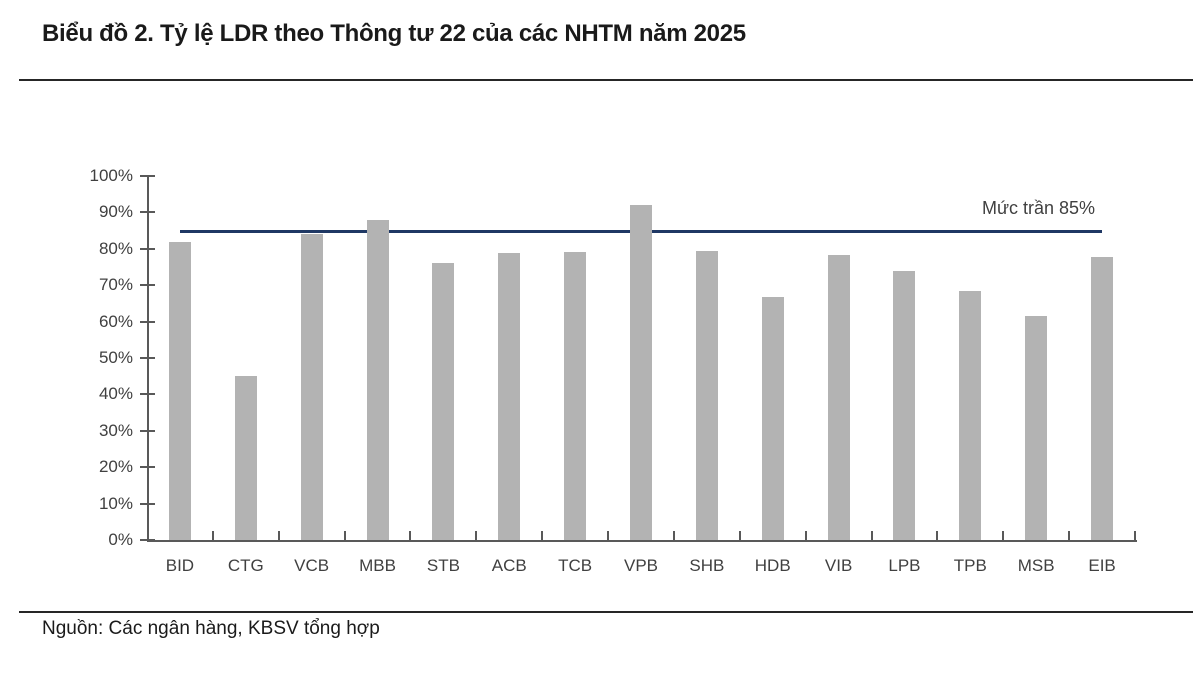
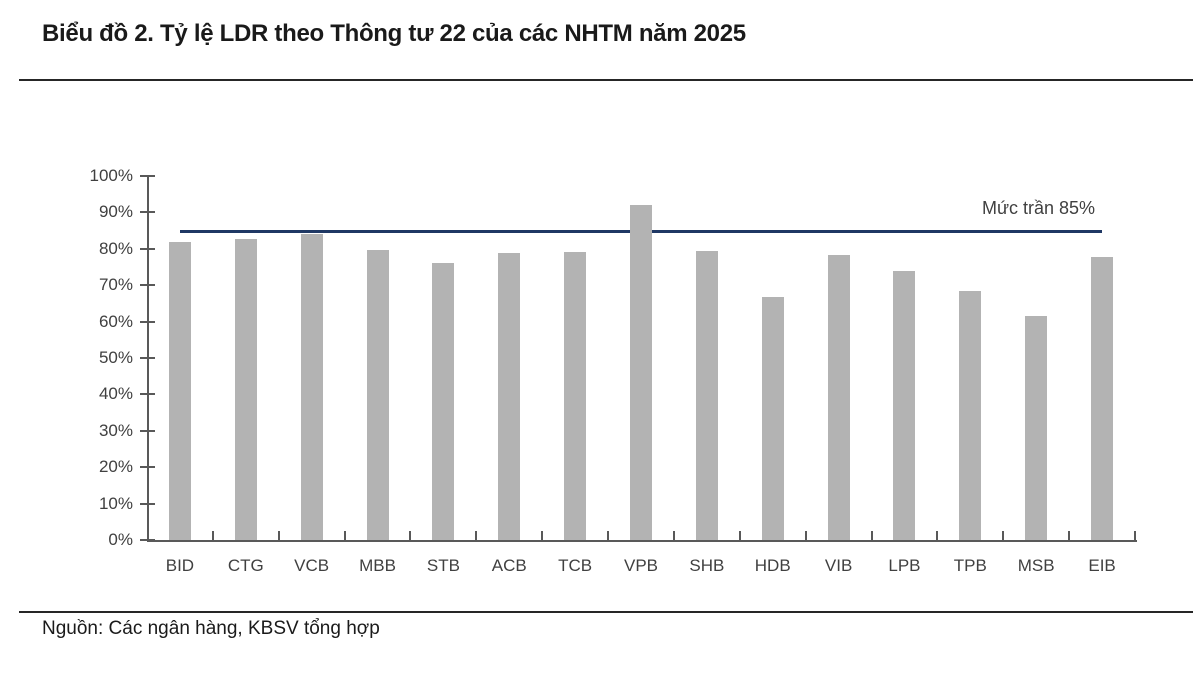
CTG: 45% -> 83%
MBB: 88% -> 80%
